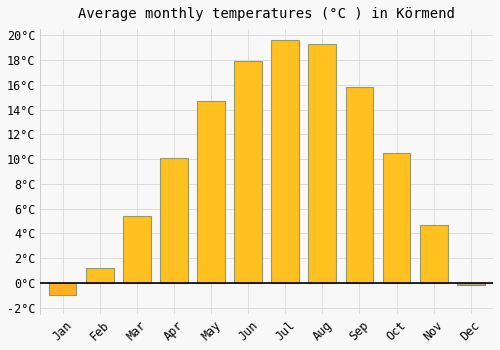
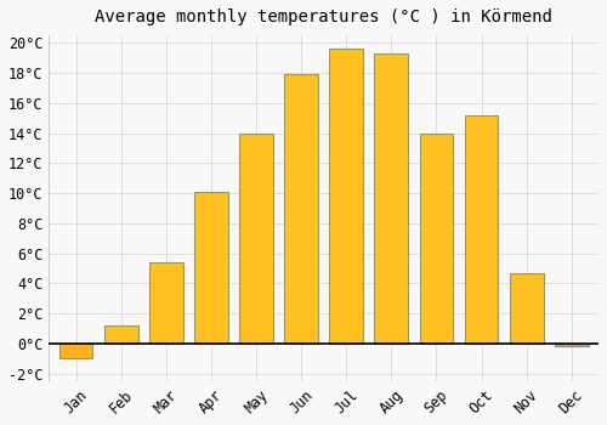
May: 14.7°C -> 14.0°C
Sep: 15.8°C -> 14.0°C
Oct: 10.5°C -> 15.2°C
